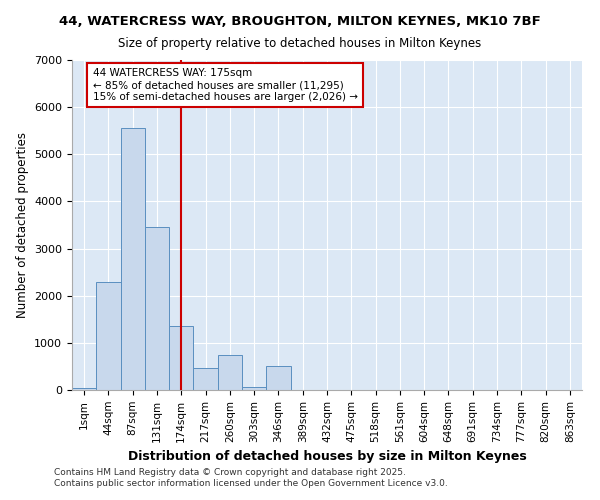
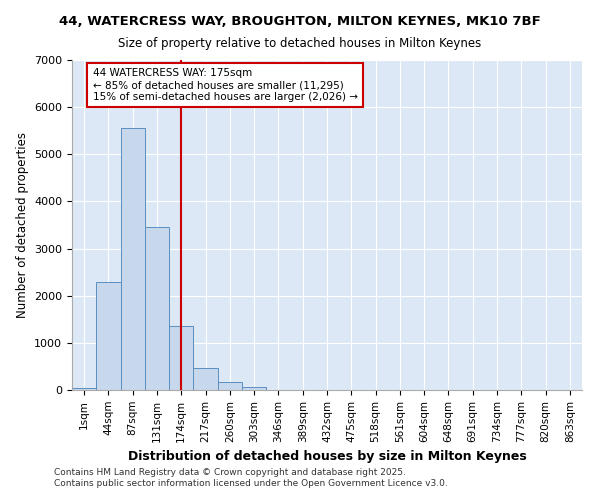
260sqm: 750 -> 160
346sqm: 500 -> 0
